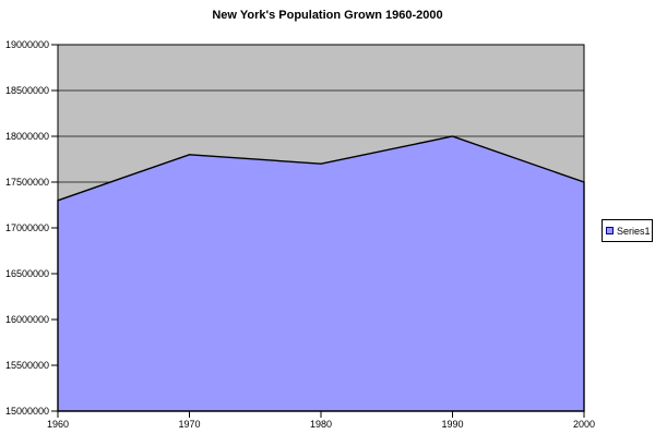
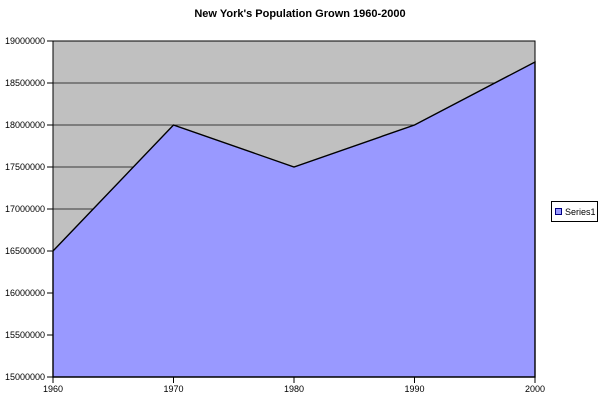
1960: 17300000 -> 16500000
1970: 17800000 -> 18000000
1980: 17700000 -> 17500000
2000: 17500000 -> 18800000
